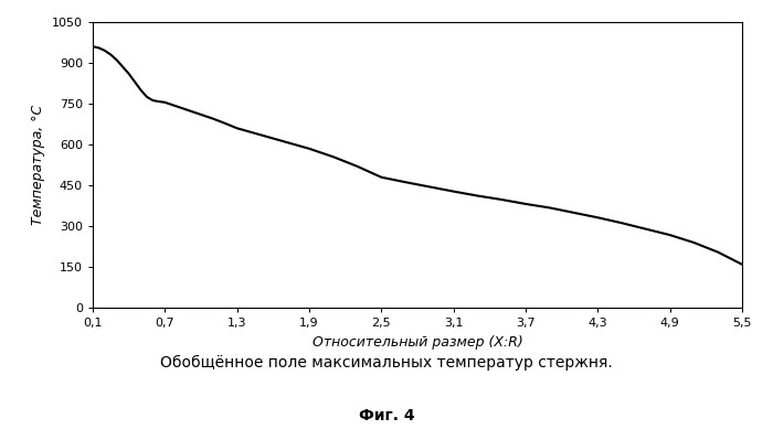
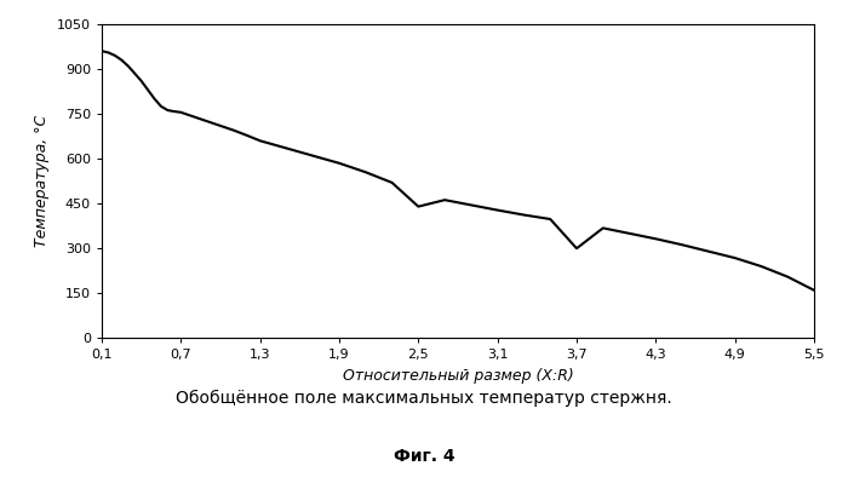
2,5: 480 -> 440
3,7: 382 -> 300
